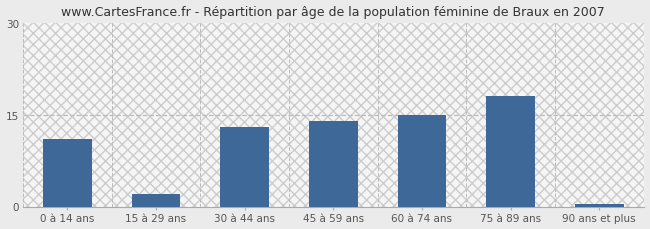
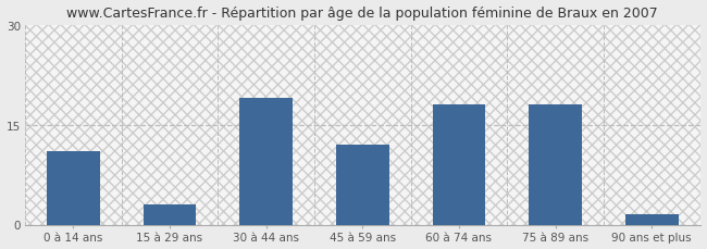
15 à 29 ans: 2.0 -> 3.0
30 à 44 ans: 13.0 -> 19.0
45 à 59 ans: 14.0 -> 12.0
60 à 74 ans: 15.0 -> 18.0
90 ans et plus: 0.4 -> 1.6
